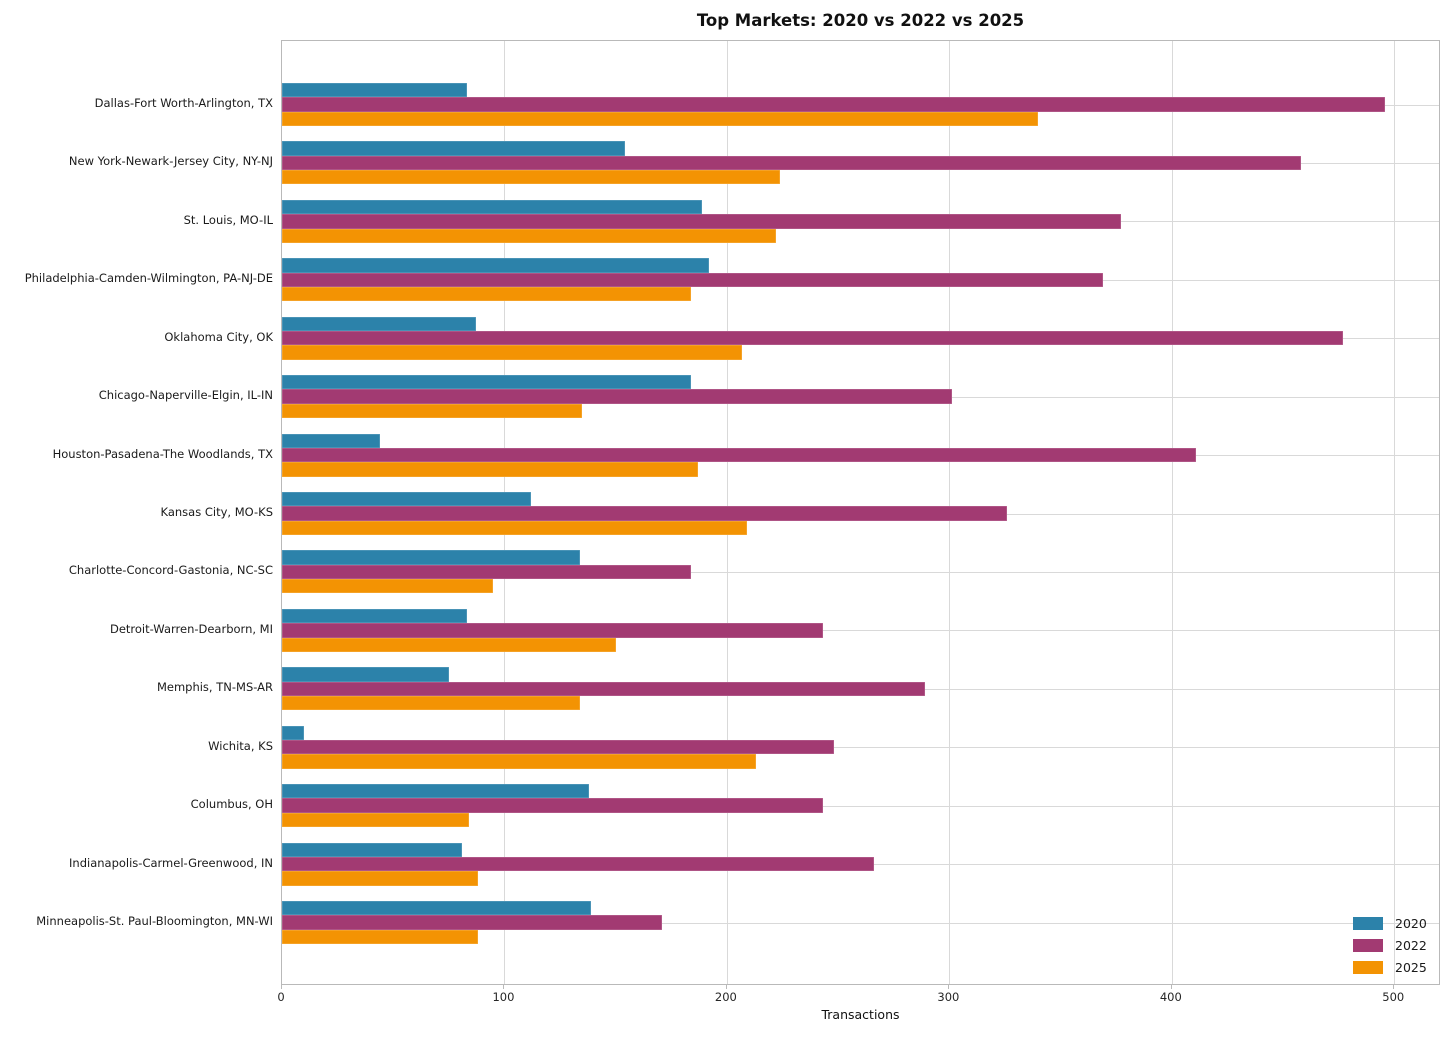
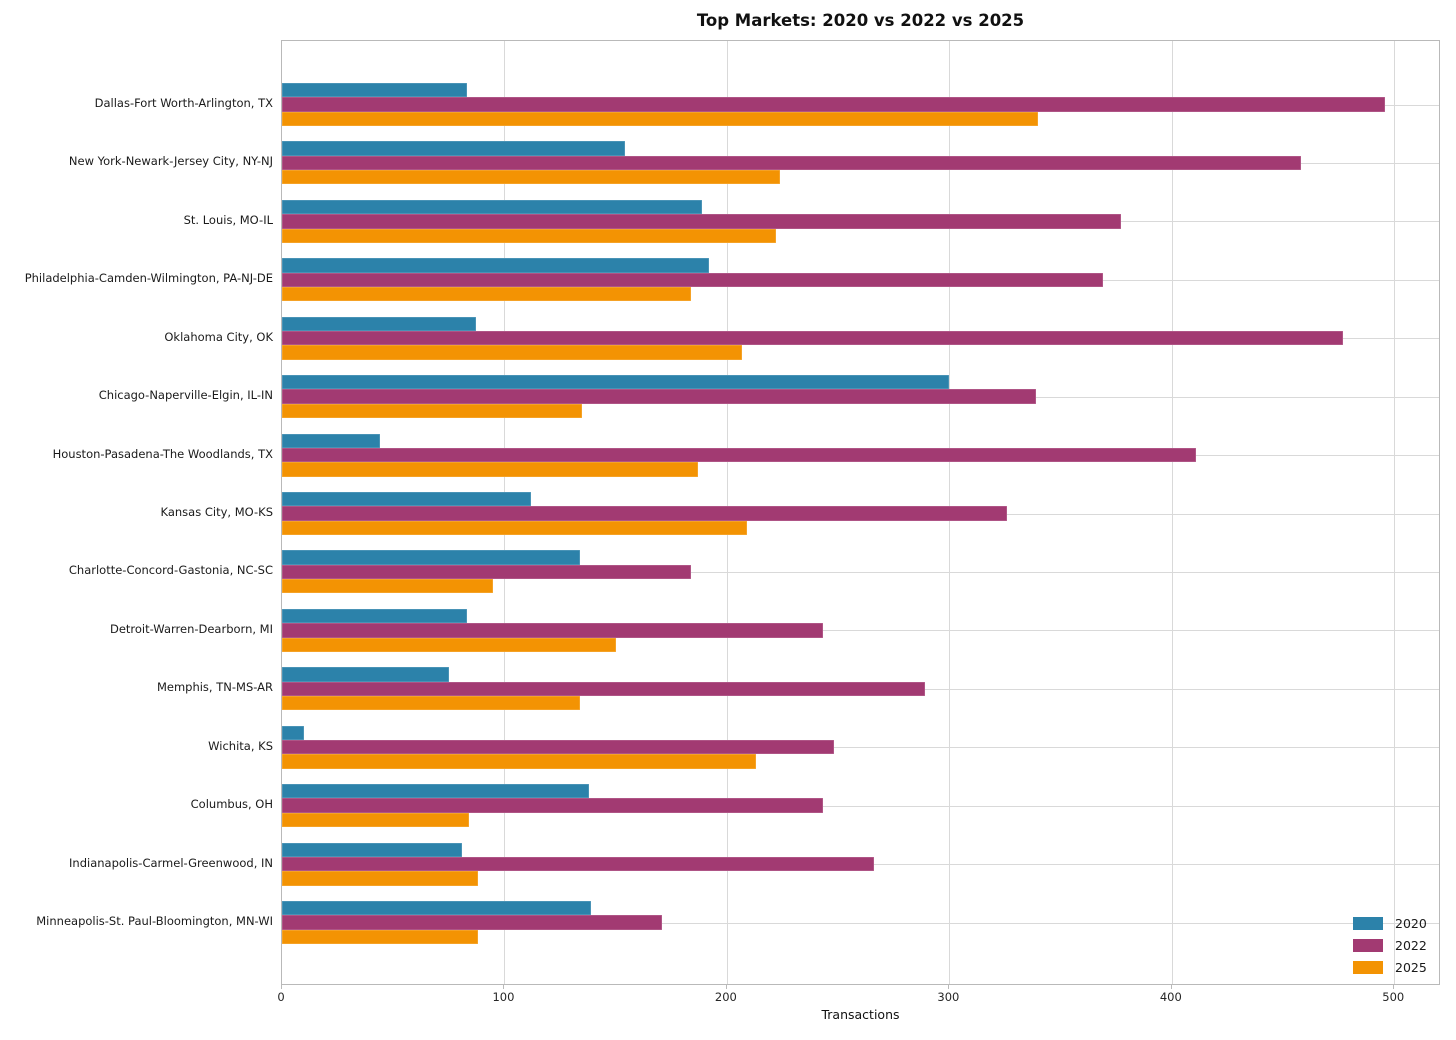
2020/Chicago-Naperville-Elgin, IL-IN: 184 -> 300
2022/Chicago-Naperville-Elgin, IL-IN: 301 -> 339
